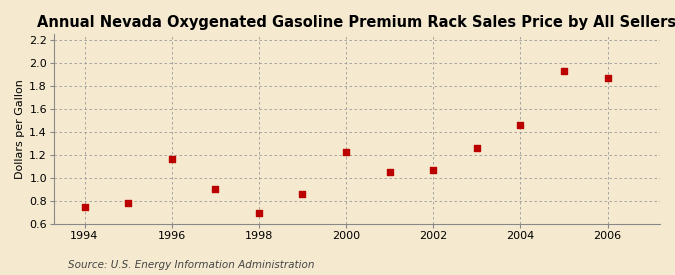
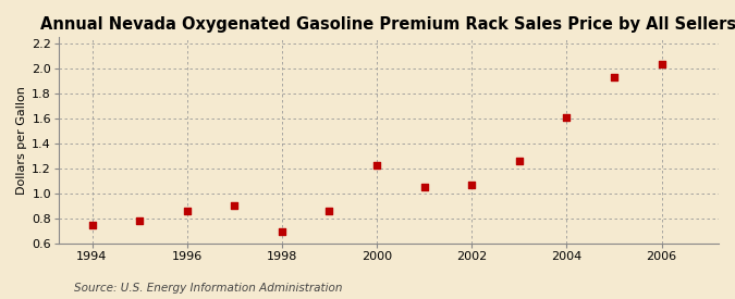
1996: 1.16 -> 0.86
2004: 1.46 -> 1.61
2006: 1.87 -> 2.03
